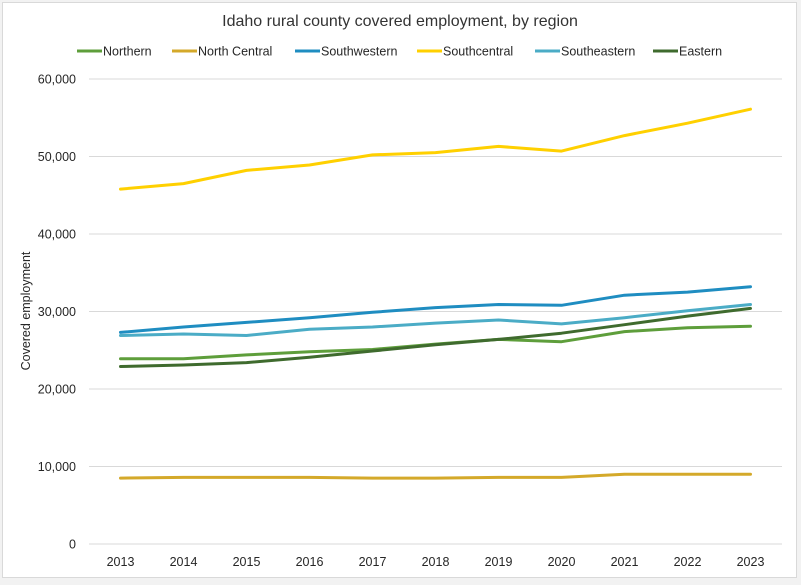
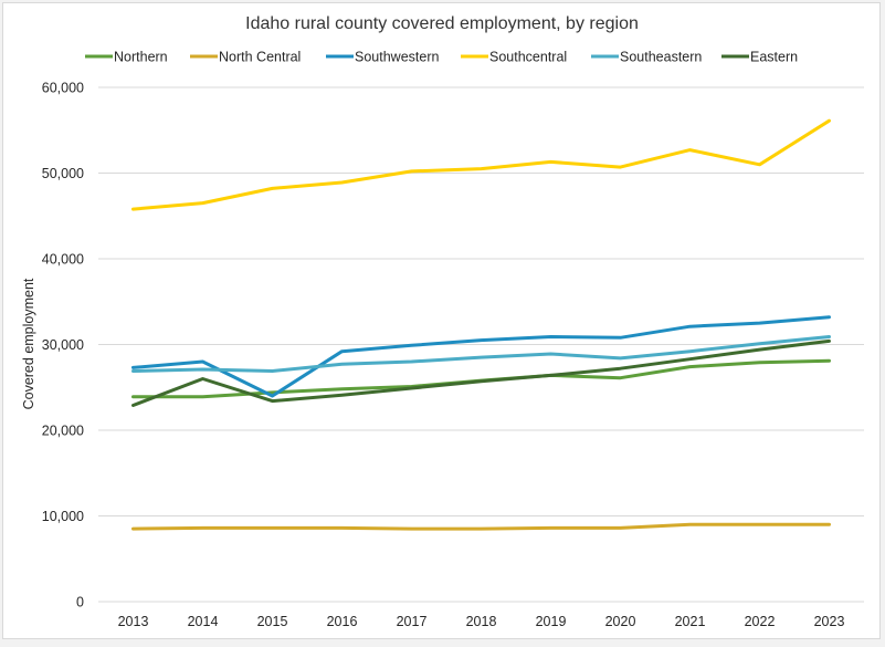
Eastern/2014: 23000 -> 26000
Southwestern/2015: 29000 -> 24000
Southcentral/2022: 54000 -> 51000
